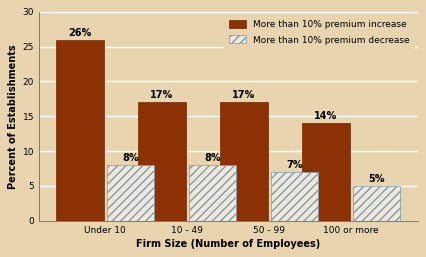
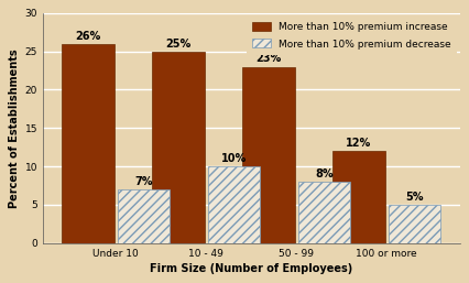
More than 10% premium decrease/Under 10: 8% -> 7%
More than 10% premium increase/10 - 49: 17% -> 25%
More than 10% premium decrease/10 - 49: 8% -> 10%
More than 10% premium increase/50 - 99: 17% -> 23%
More than 10% premium decrease/50 - 99: 7% -> 8%
More than 10% premium increase/100 or more: 14% -> 12%
